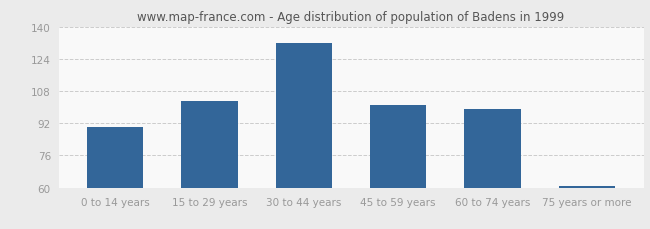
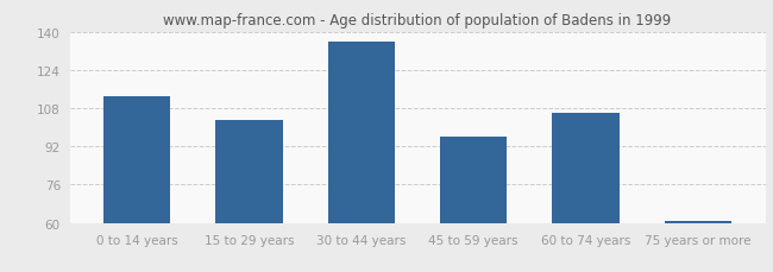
0 to 14 years: 90 -> 113
30 to 44 years: 132 -> 136
45 to 59 years: 101 -> 96
60 to 74 years: 99 -> 106
